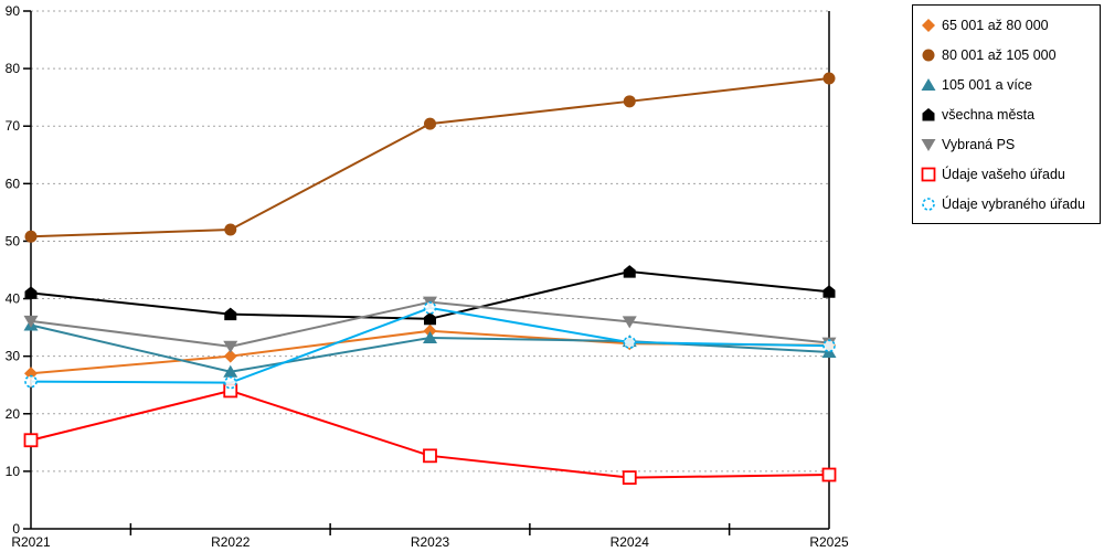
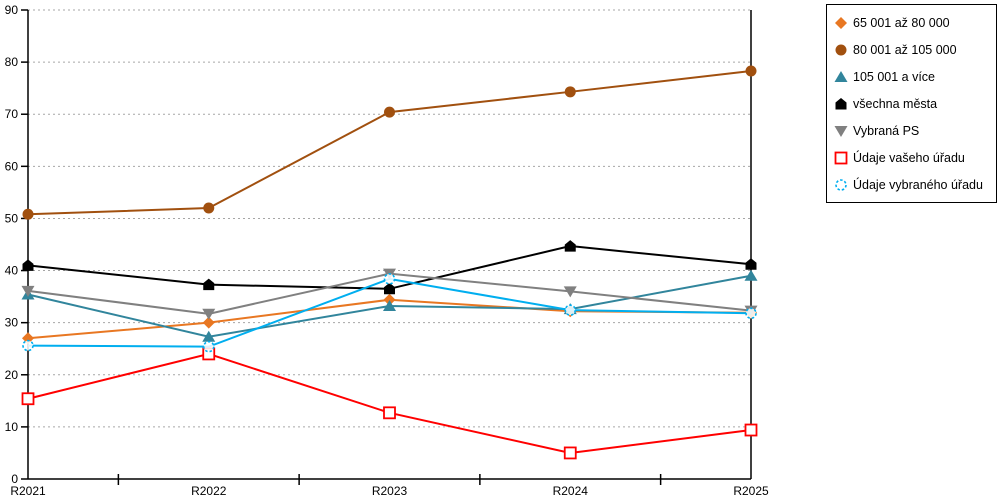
Údaje vašeho úřadu/R2024: 9 -> 5
105 001 a více/R2025: 31 -> 39
